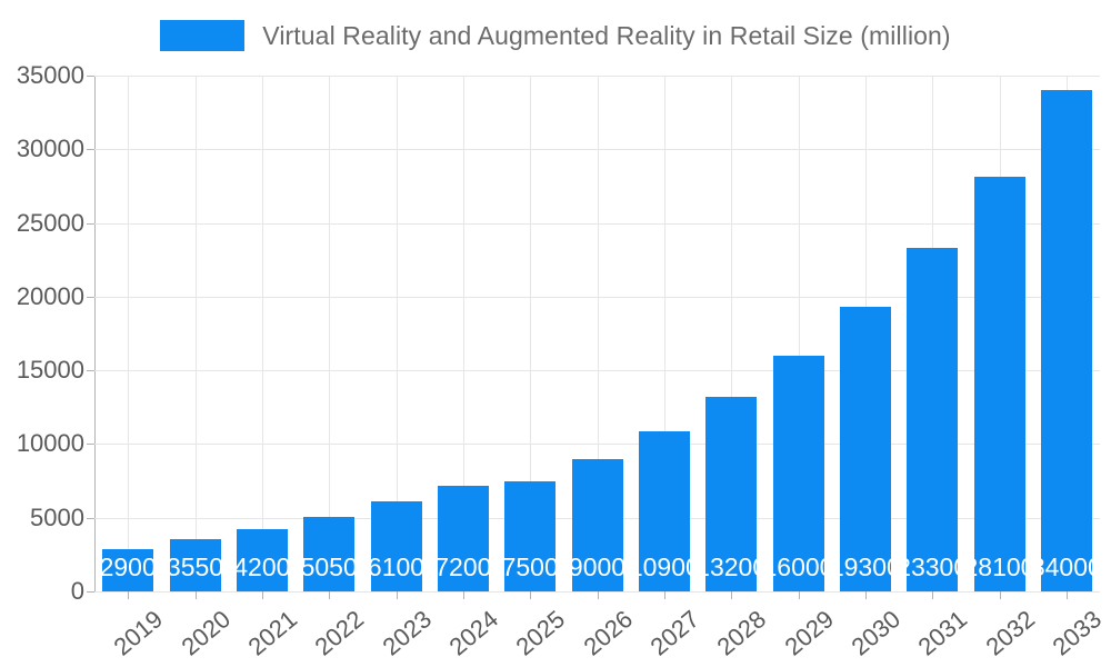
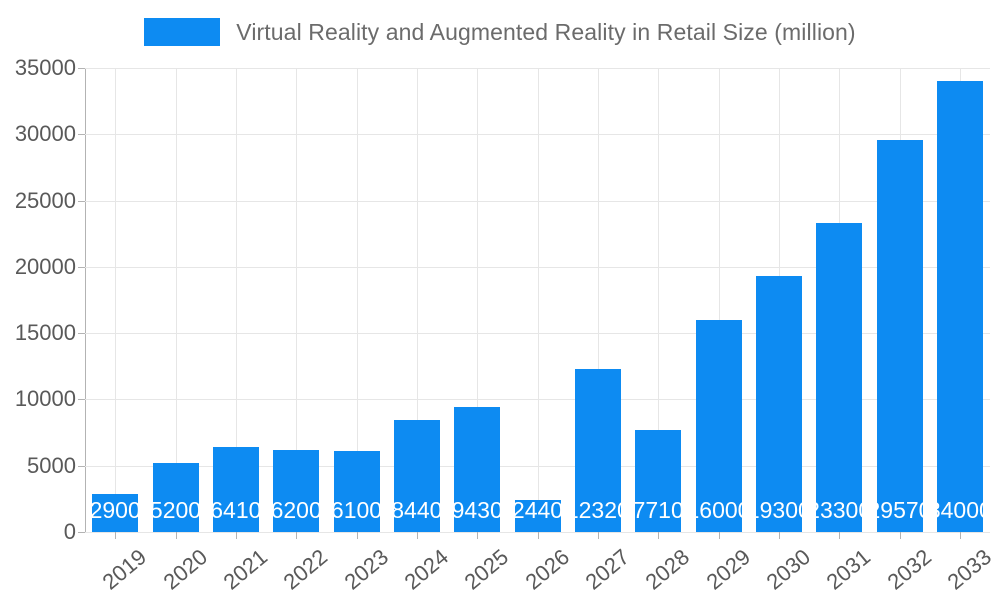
2020: 3550 -> 5200
2021: 4200 -> 6410
2022: 5050 -> 6200
2024: 7200 -> 8440
2025: 7500 -> 9430
2026: 9000 -> 2440
2027: 10900 -> 12320
2028: 13200 -> 7710
2032: 28100 -> 29570
